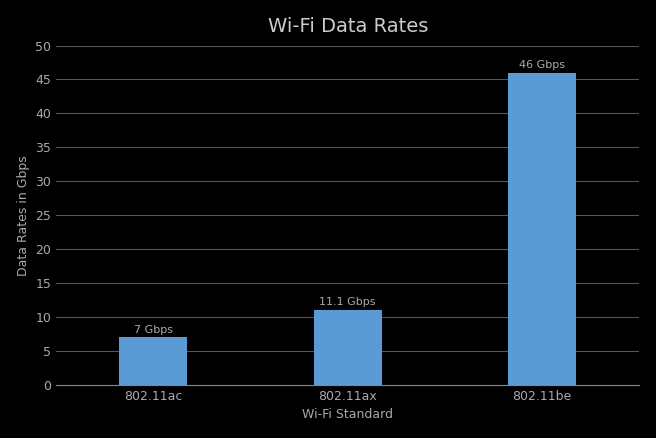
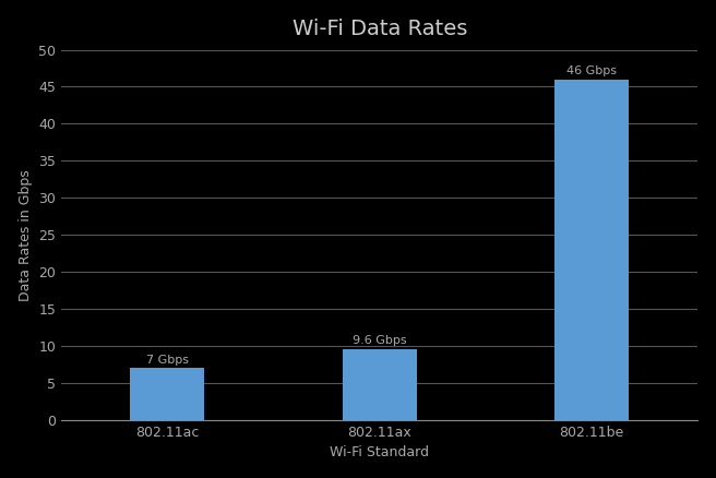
802.11ax: 11.1 -> 9.6
